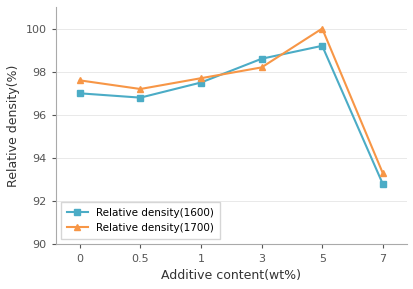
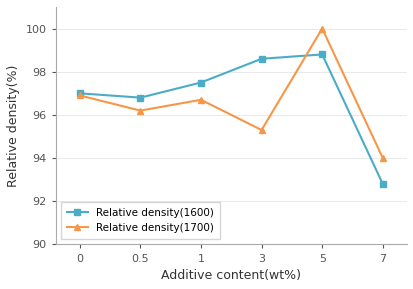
Relative density(1700)/0: 97.6 -> 96.9
Relative density(1700)/0.5: 97.2 -> 96.2
Relative density(1700)/1: 97.7 -> 96.7
Relative density(1700)/3: 98.2 -> 95.3
Relative density(1600)/5: 99.2 -> 98.8
Relative density(1700)/7: 93.3 -> 94.0
